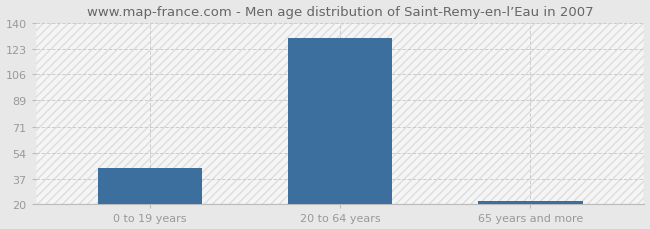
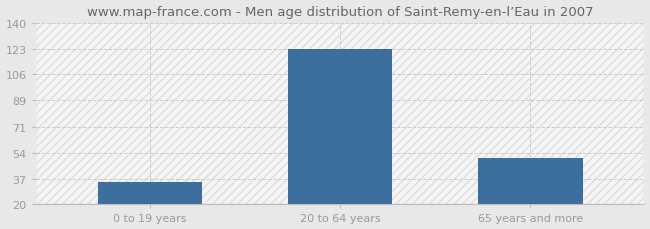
0 to 19 years: 44 -> 35
20 to 64 years: 130 -> 123
65 years and more: 22 -> 51
